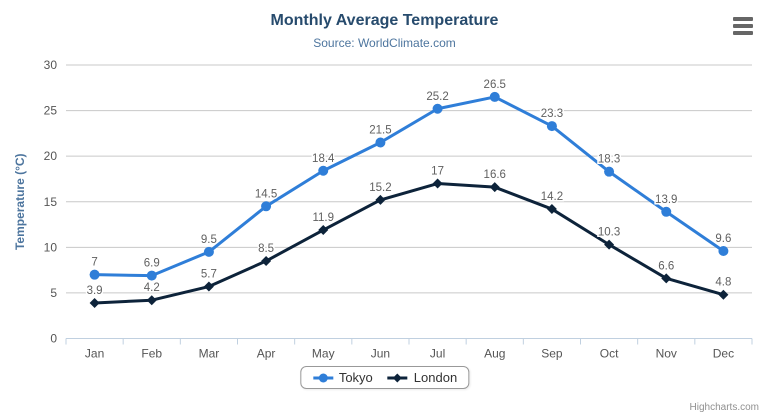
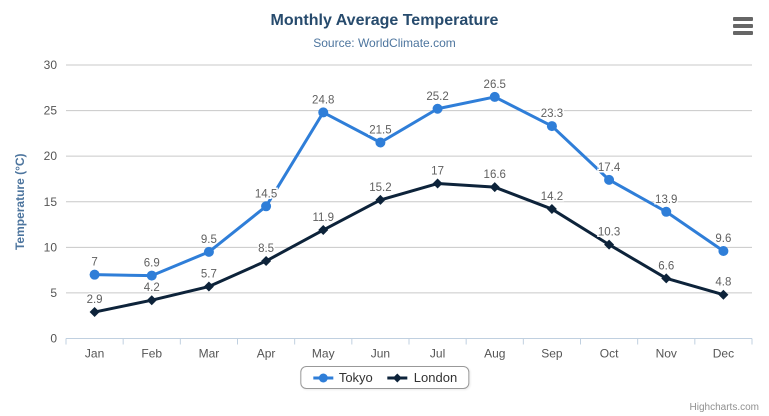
London/Jan: 3.9 -> 2.9
Tokyo/May: 18.4 -> 24.8
Tokyo/Oct: 18.3 -> 17.4
